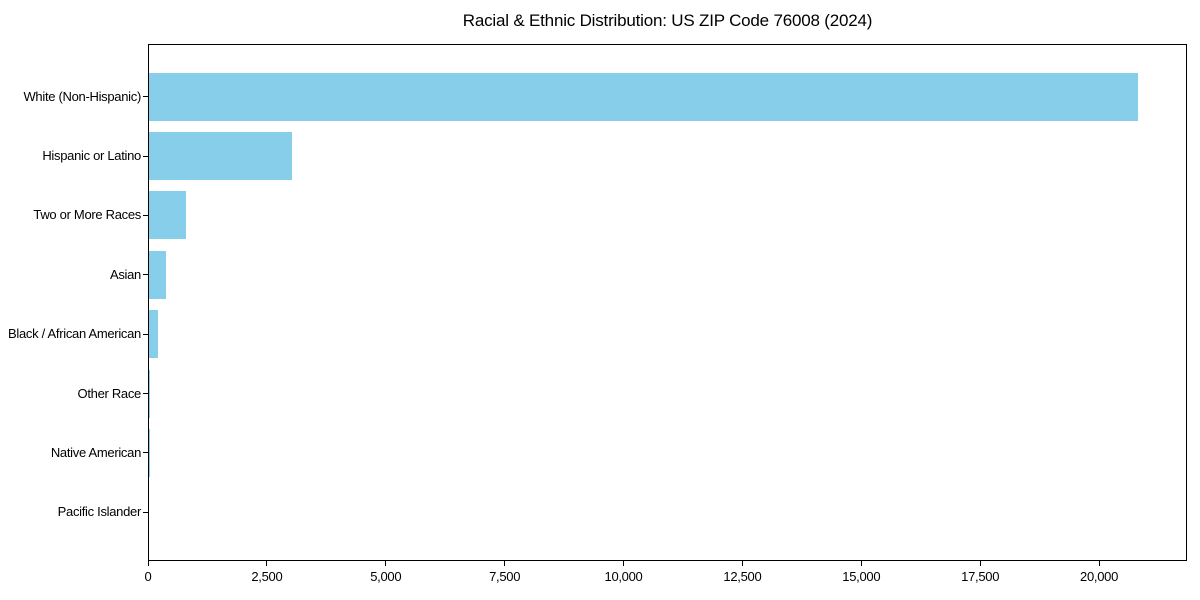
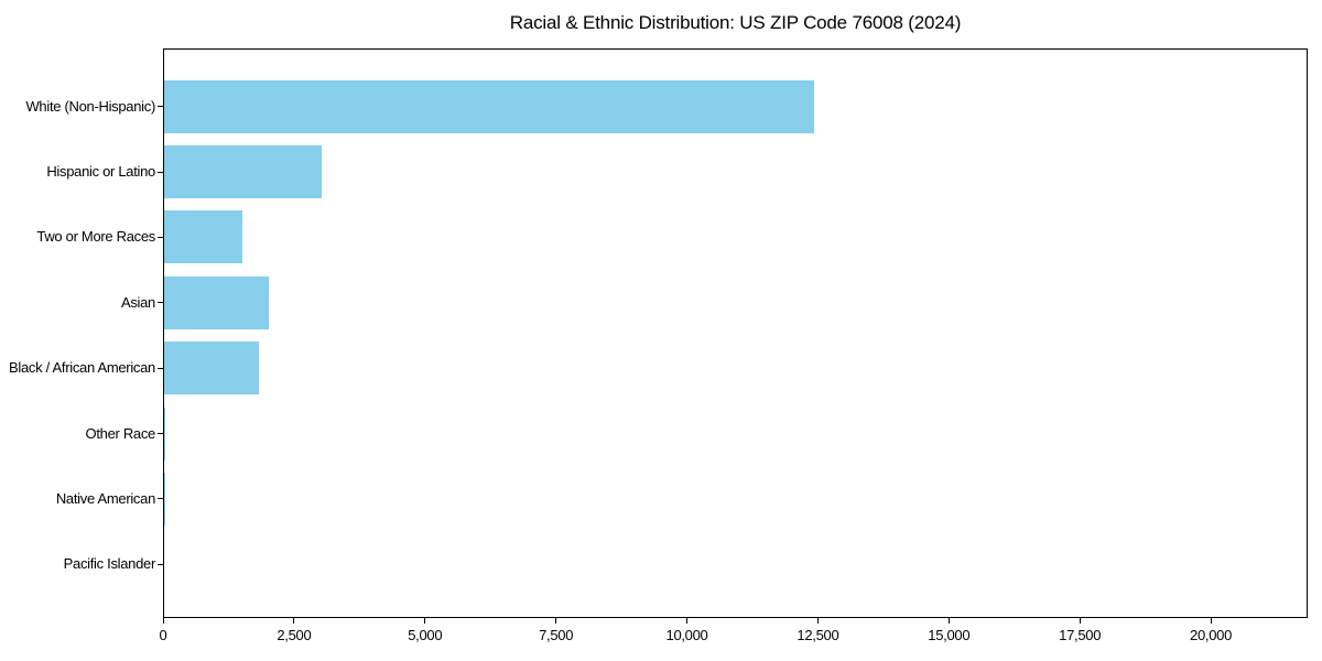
White (Non-Hispanic): 20800 -> 12400
Two or More Races: 800 -> 1500
Asian: 400 -> 2000
Black / African American: 200 -> 1800
